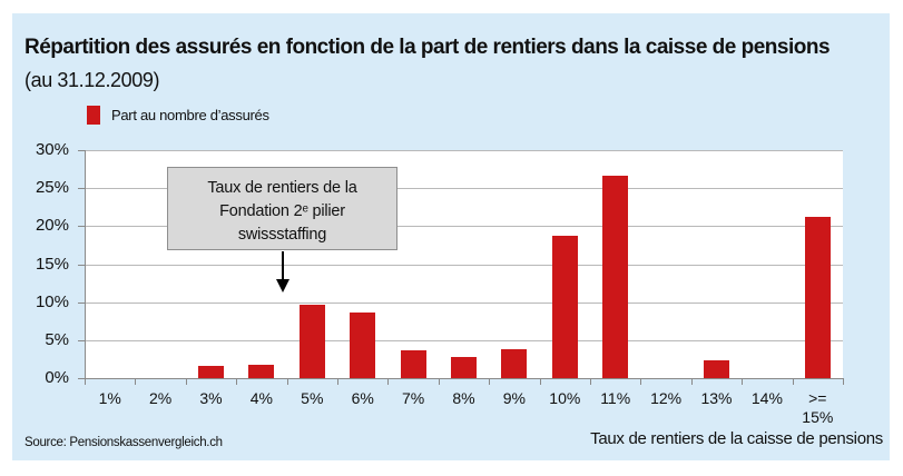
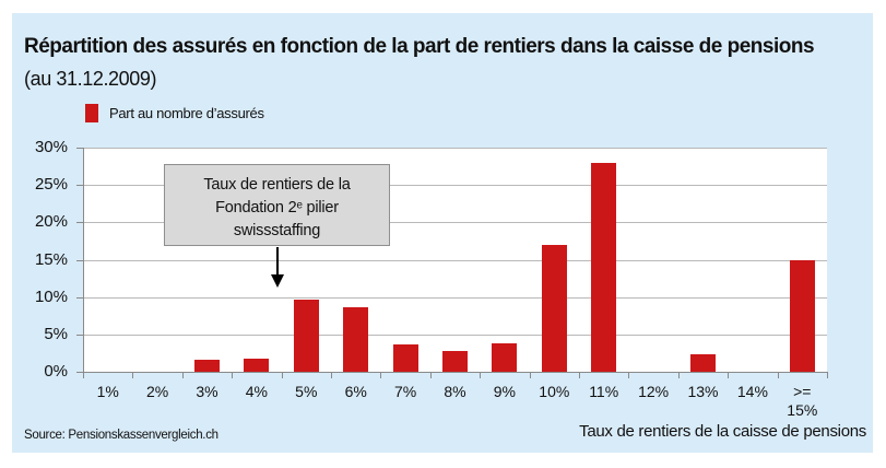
10%: 19% -> 17%
11%: 27% -> 28%
>= 15%: 21% -> 15%
